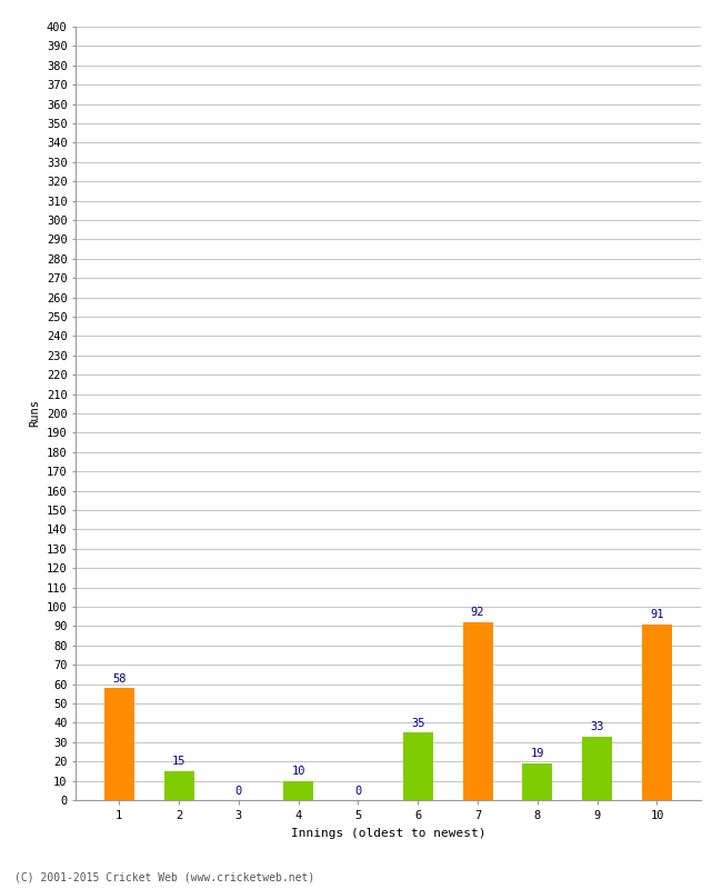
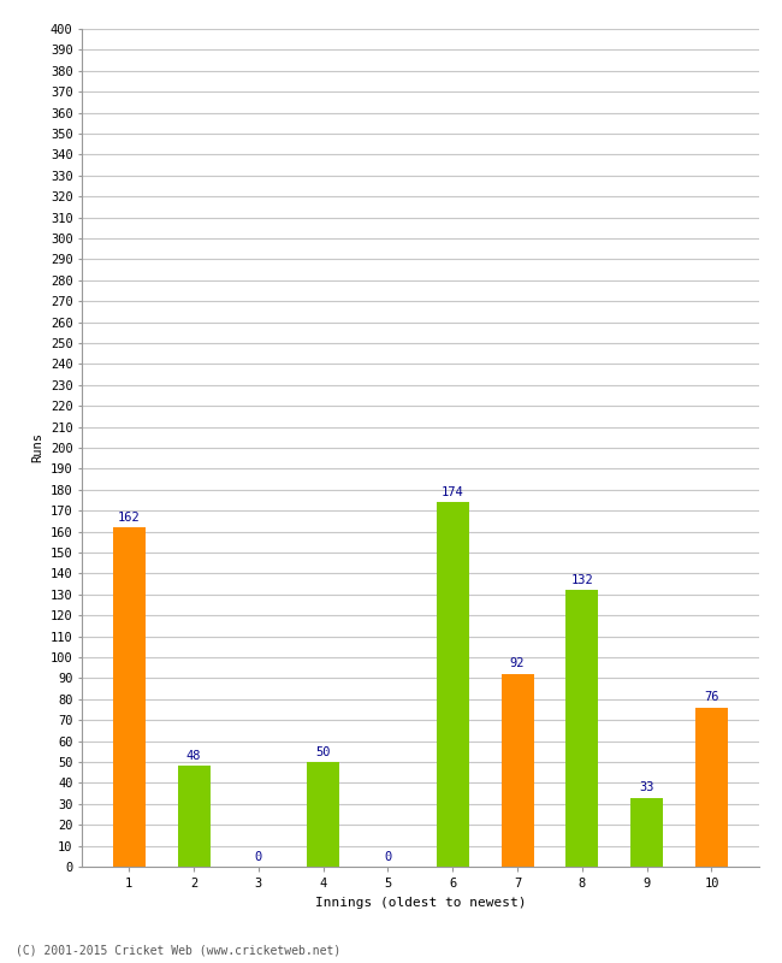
1: 58 -> 162
2: 15 -> 48
4: 10 -> 50
6: 35 -> 174
8: 19 -> 132
10: 91 -> 76
